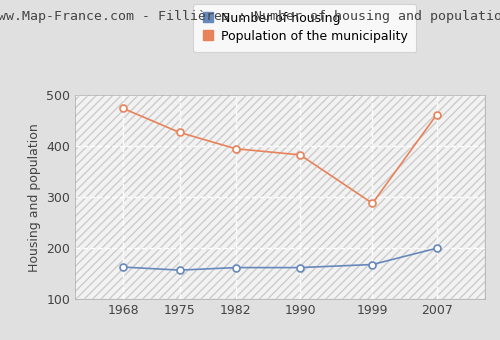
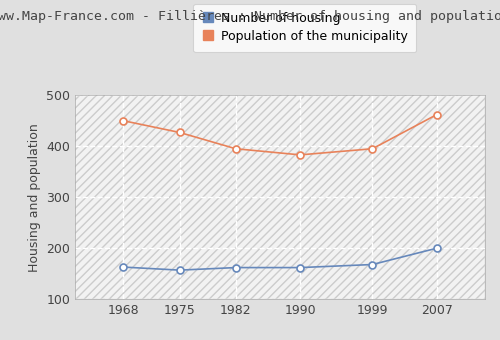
Population of the municipality/1968: 474 -> 450
Population of the municipality/1999: 288 -> 395
